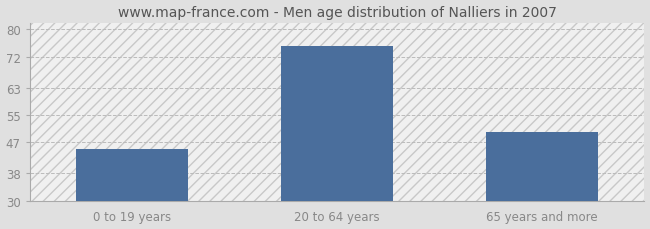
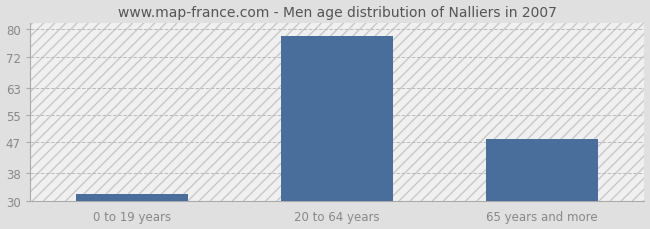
0 to 19 years: 45 -> 32
20 to 64 years: 75 -> 78
65 years and more: 50 -> 48
